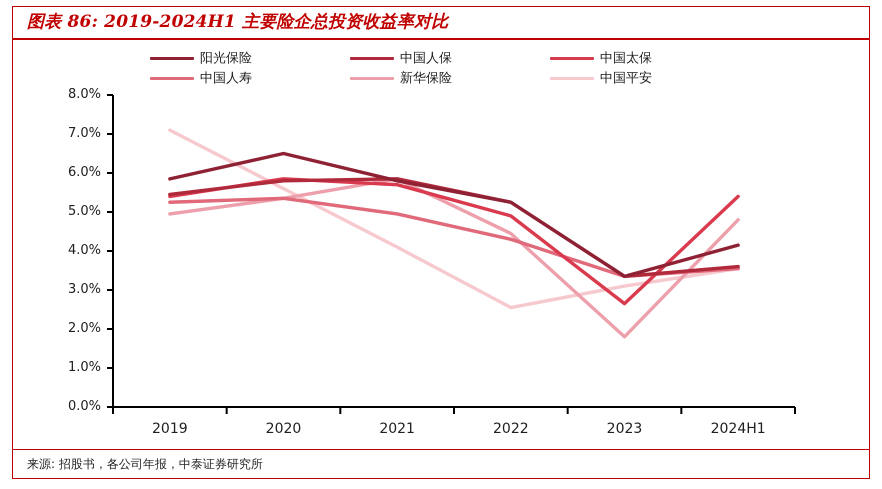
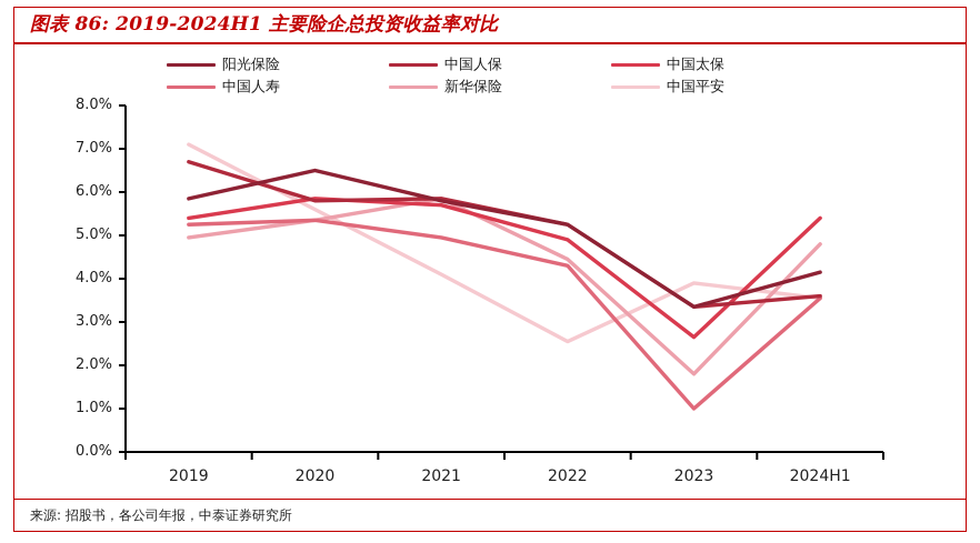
中国人保/2019: 5.5% -> 6.7%
中国人寿/2023: 3.4% -> 1.0%
中国平安/2023: 3.1% -> 3.9%
